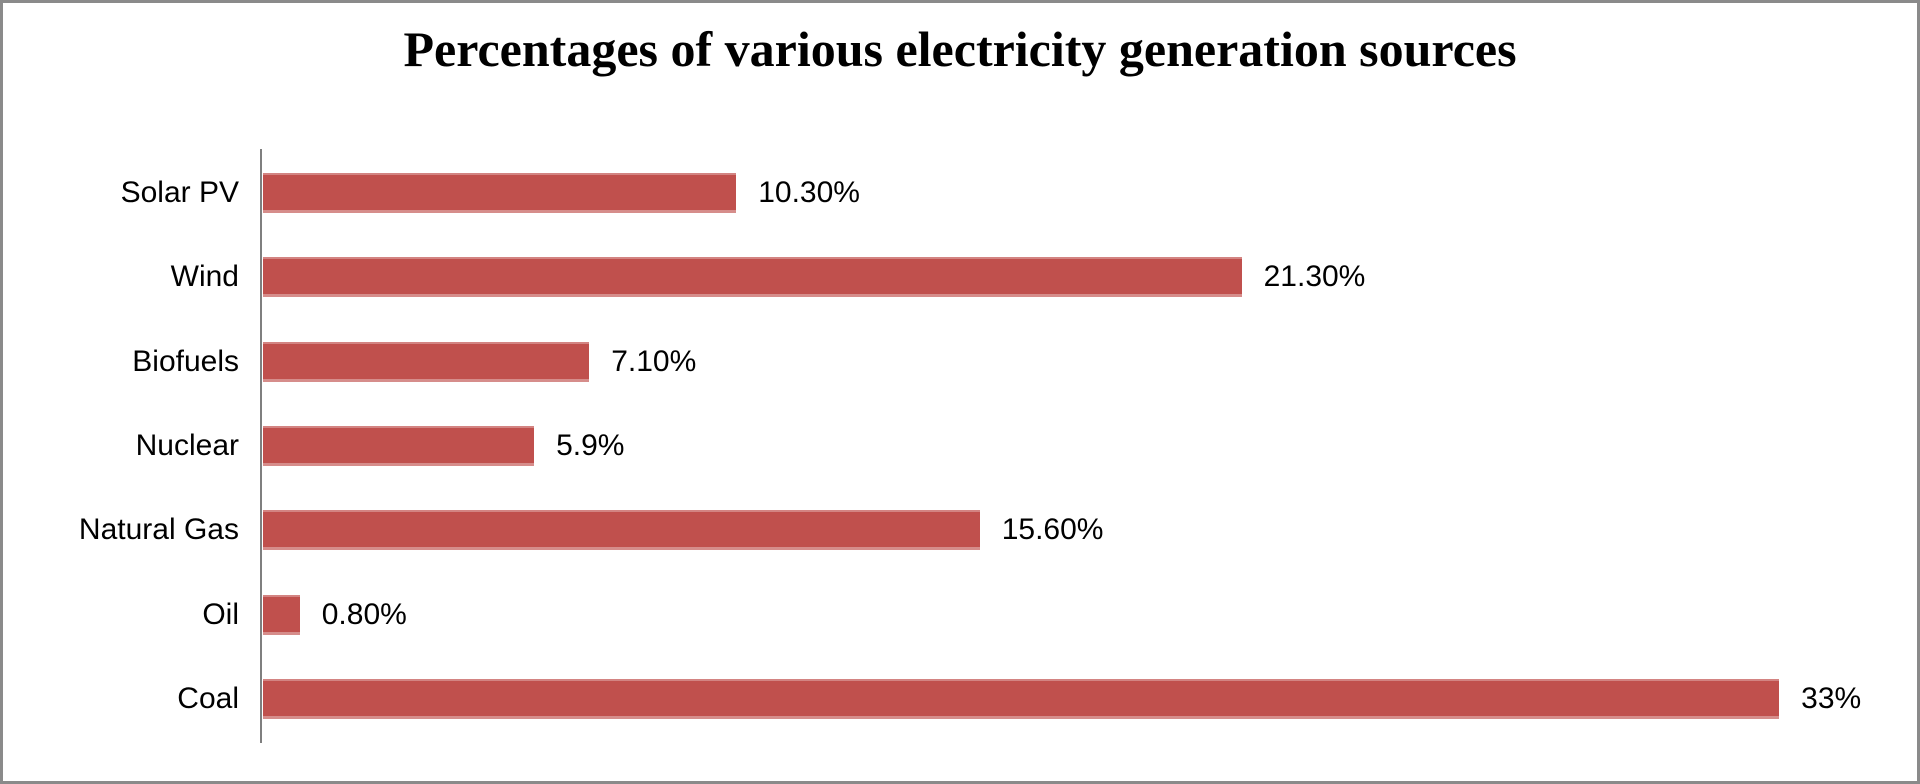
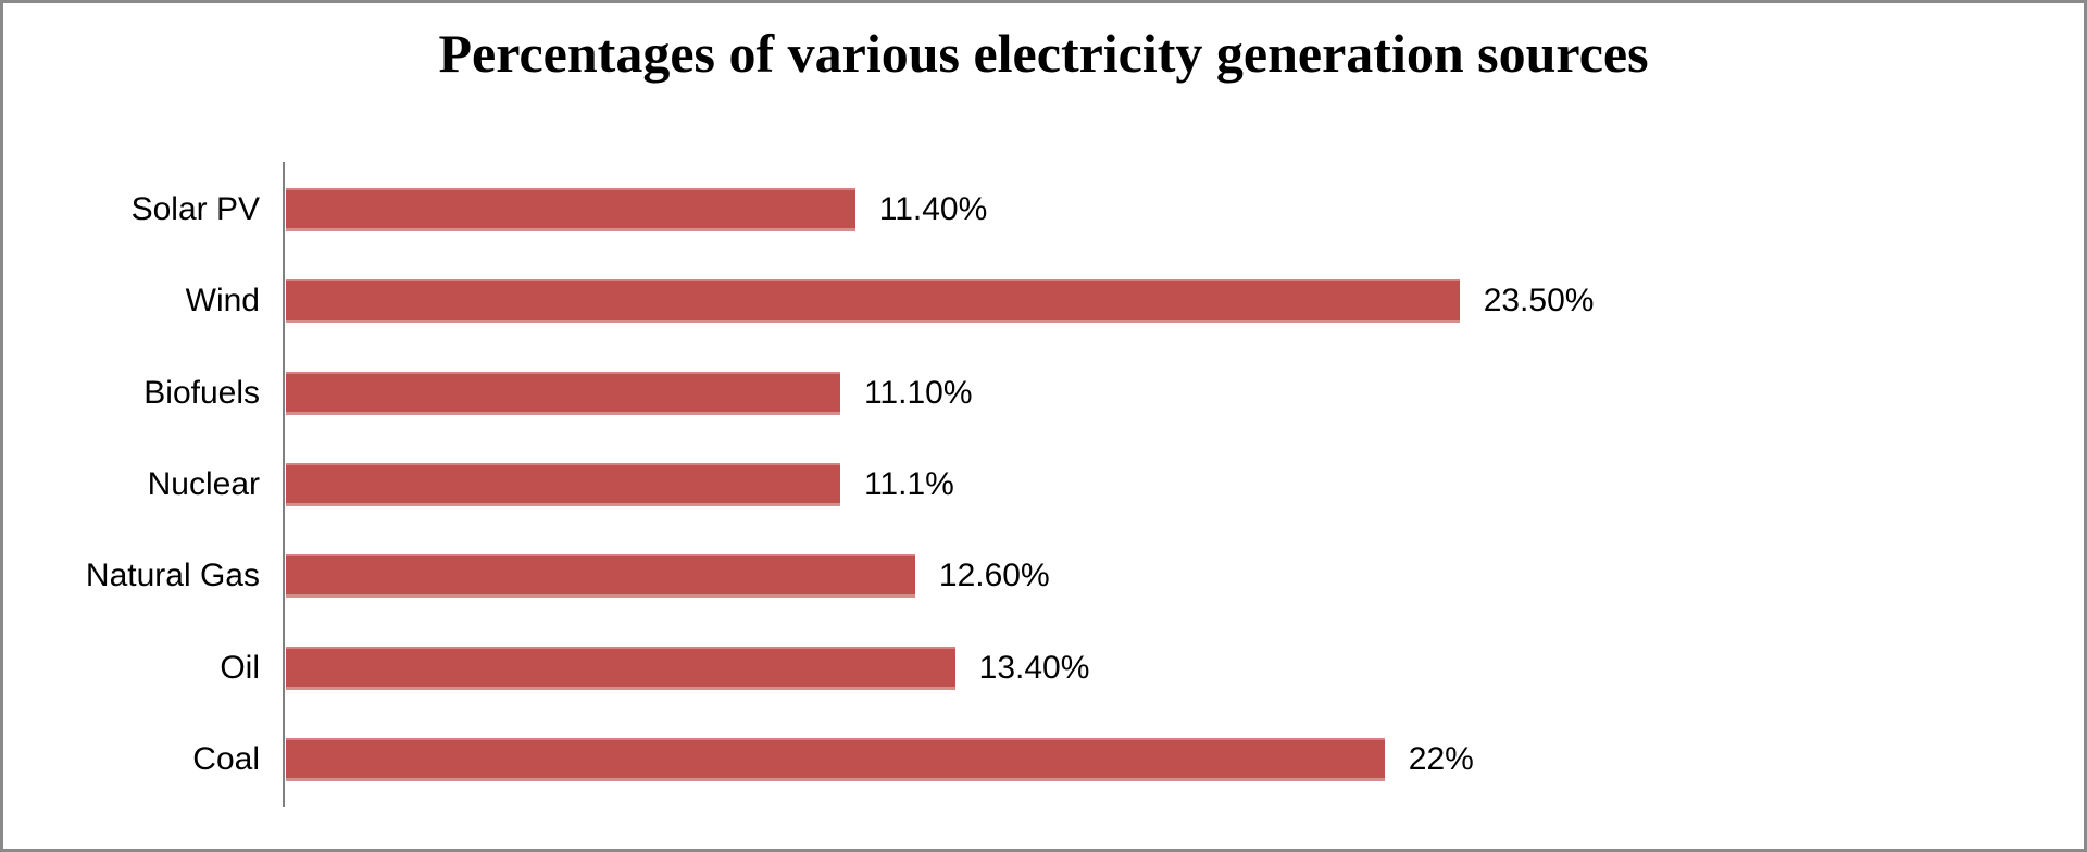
Solar PV: 10.30% -> 11.40%
Wind: 21.30% -> 23.50%
Biofuels: 7.10% -> 11.10%
Nuclear: 5.9% -> 11.1%
Natural Gas: 15.60% -> 12.60%
Oil: 0.80% -> 13.40%
Coal: 33% -> 22%
